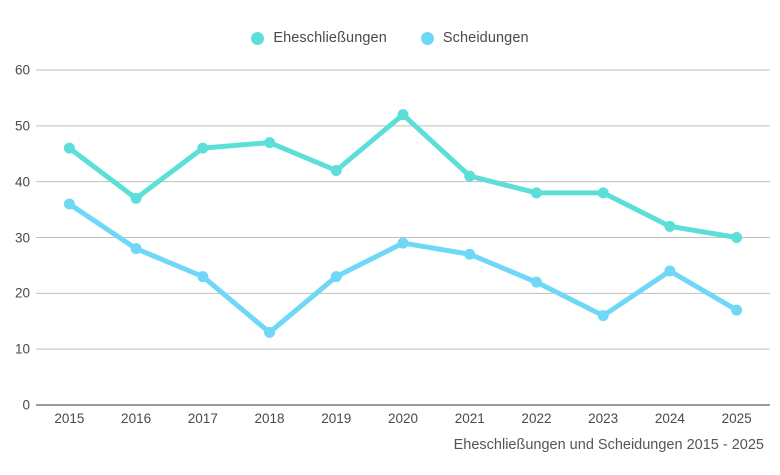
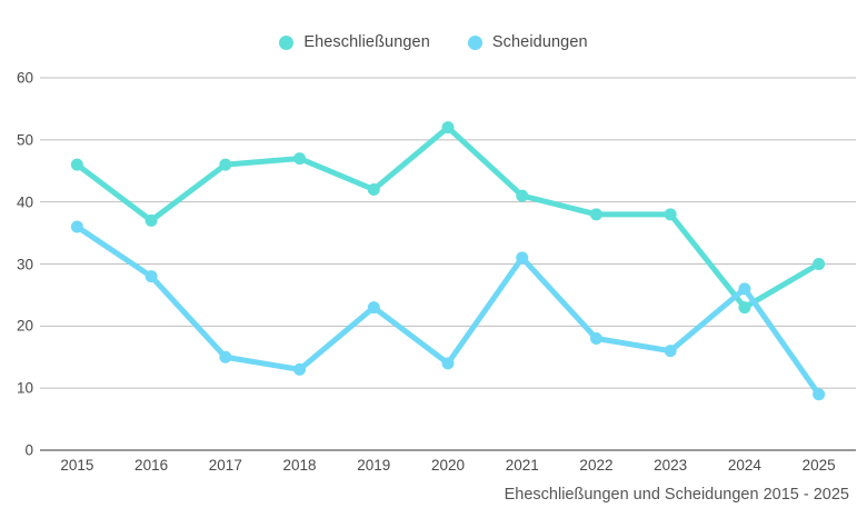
Scheidungen/2017: 23 -> 15
Scheidungen/2020: 29 -> 14
Scheidungen/2021: 27 -> 31
Scheidungen/2022: 22 -> 18
Eheschließungen/2024: 32 -> 23
Scheidungen/2024: 24 -> 26
Scheidungen/2025: 17 -> 9
